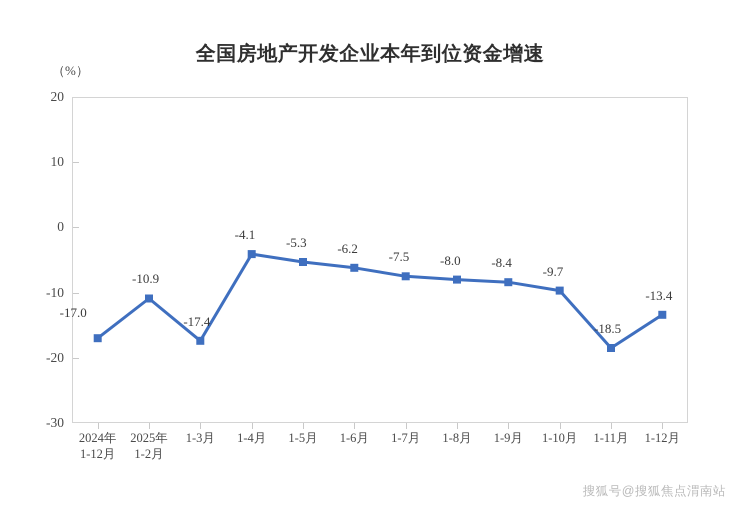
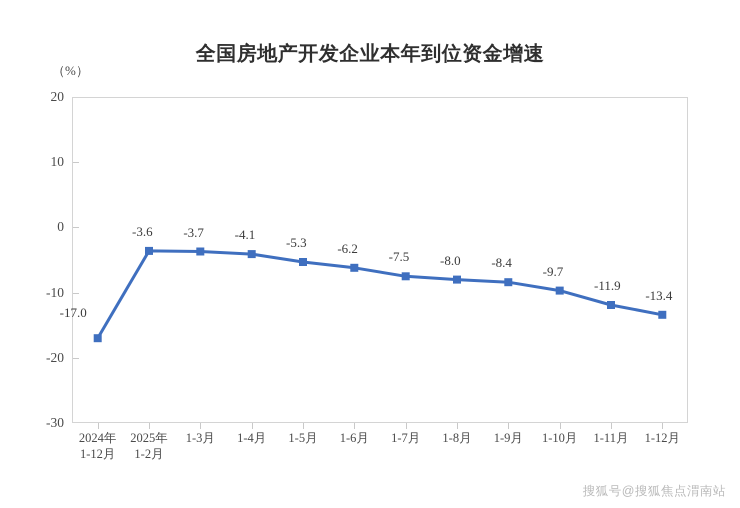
2025年 1-2月: -10.9 -> -3.6
1-3月: -17.4 -> -3.7
1-11月: -18.5 -> -11.9
